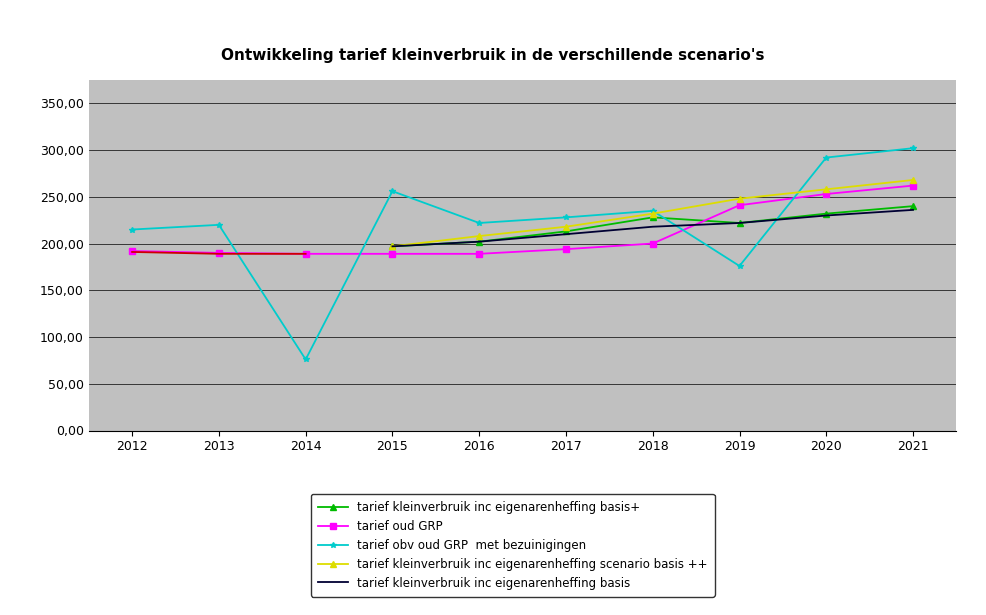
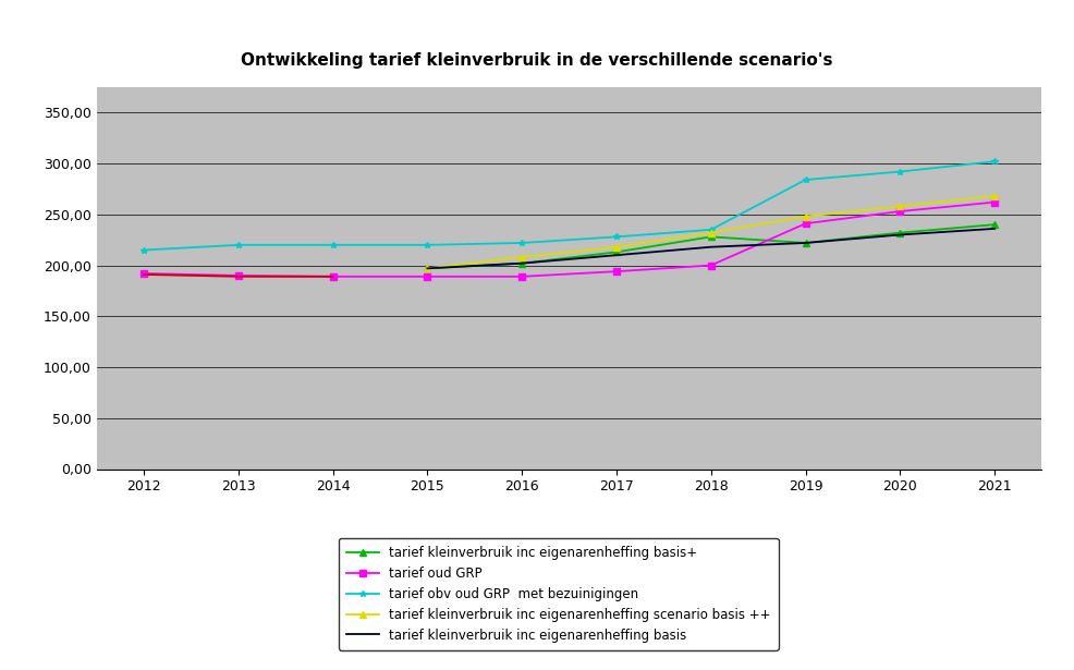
tarief obv oud GRP met bezuinigingen/2014: 76 -> 220
tarief obv oud GRP met bezuinigingen/2015: 256 -> 220
tarief obv oud GRP met bezuinigingen/2019: 176 -> 284
